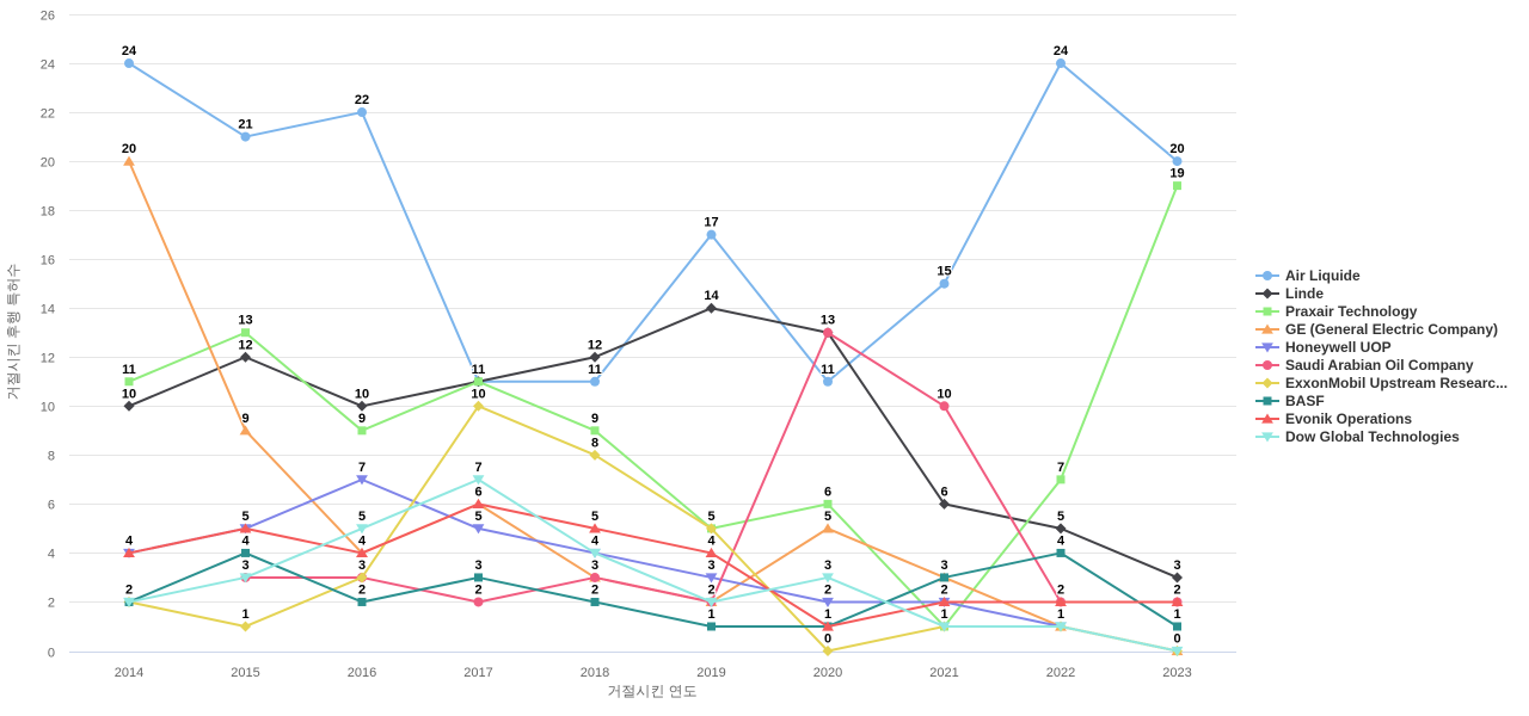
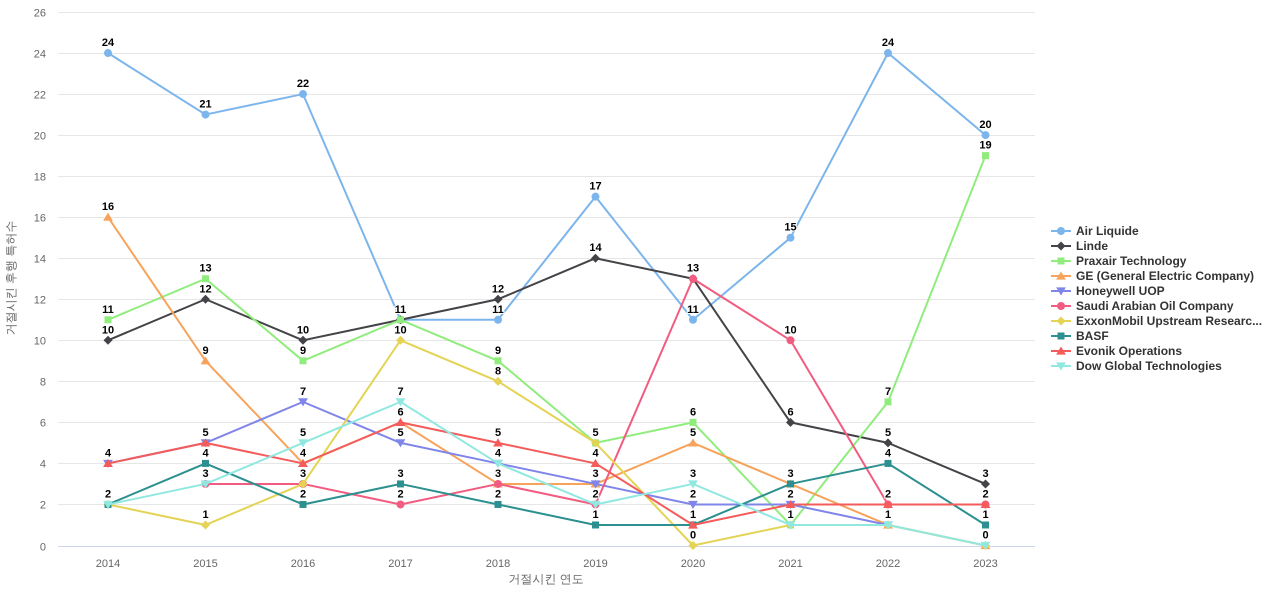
GE (General Electric Company)/2014: 20 -> 16
GE (General Electric Company)/2019: 2 -> 3
